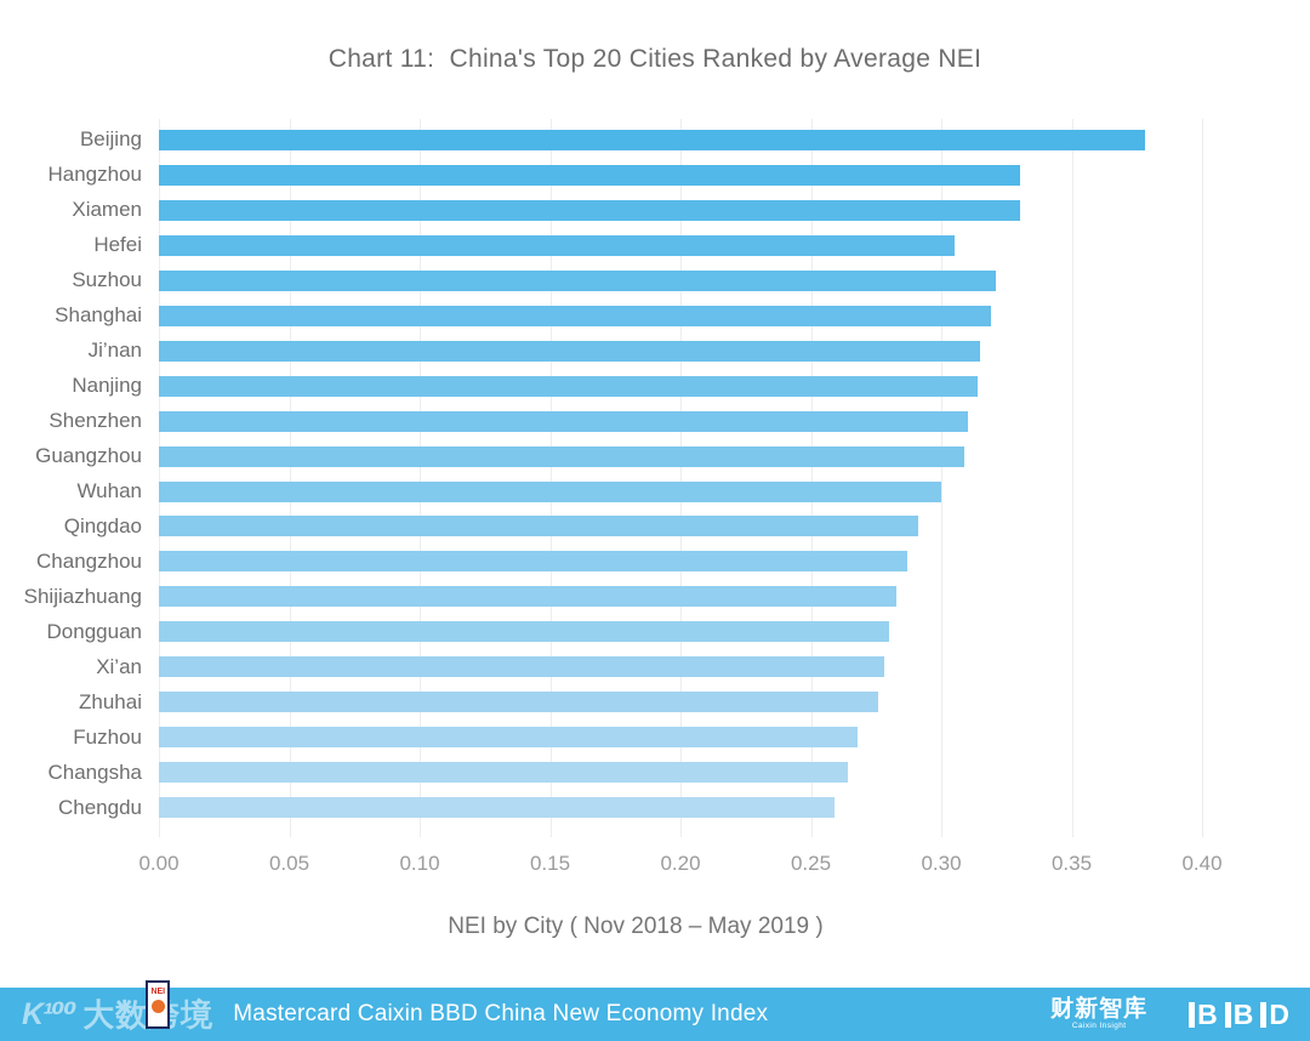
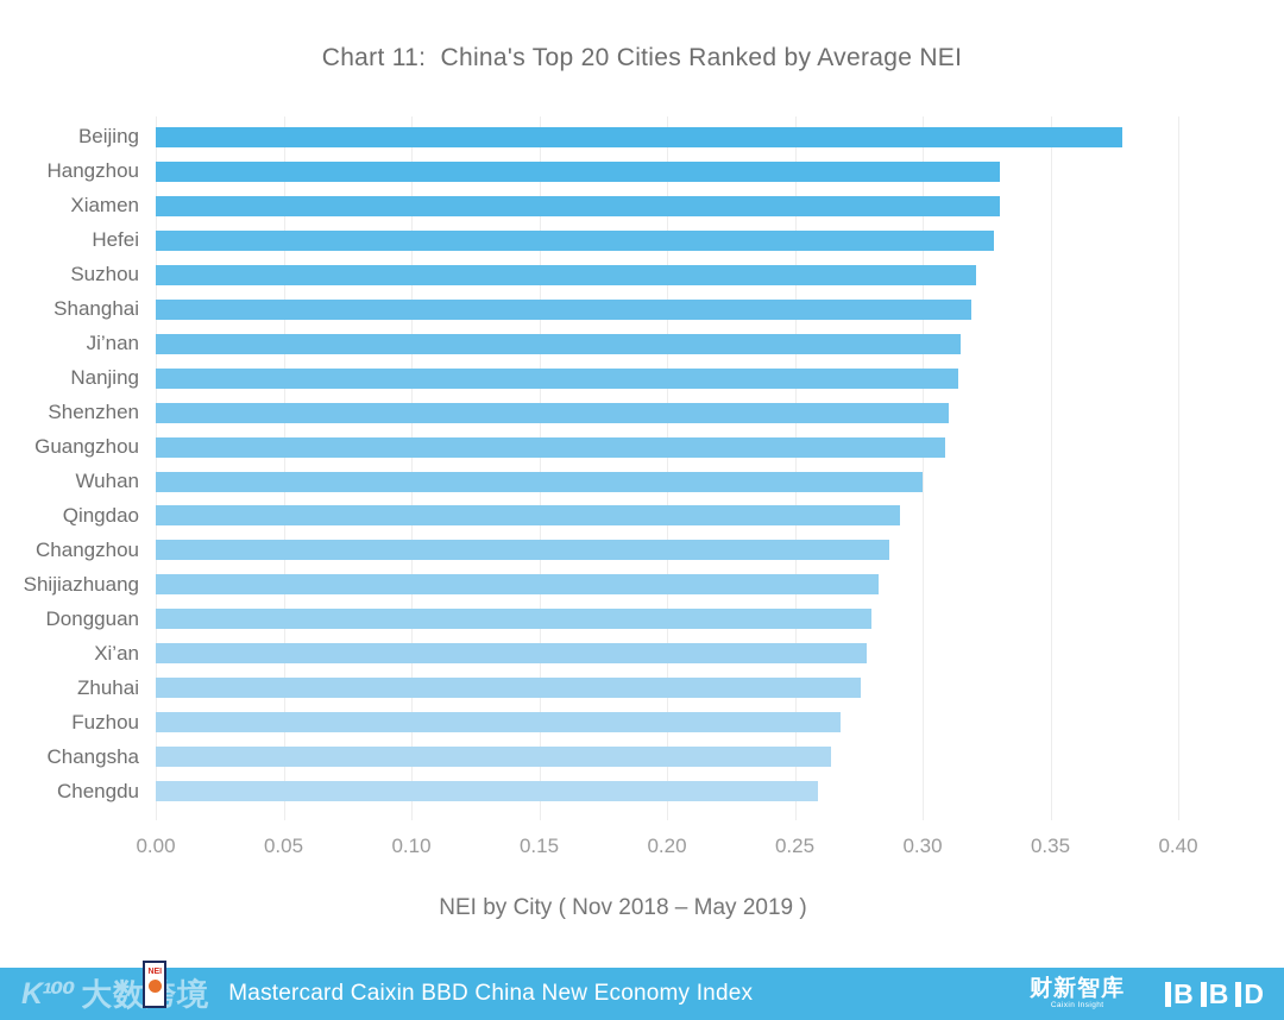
Hefei: 0.305 -> 0.328
